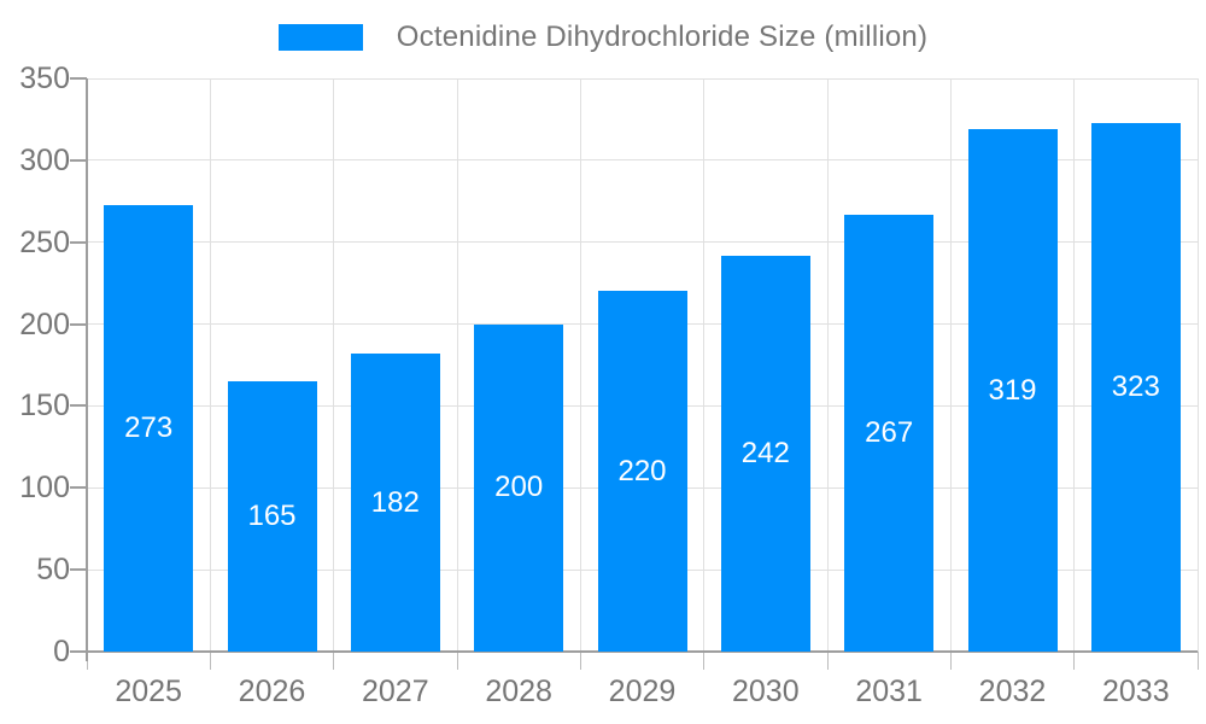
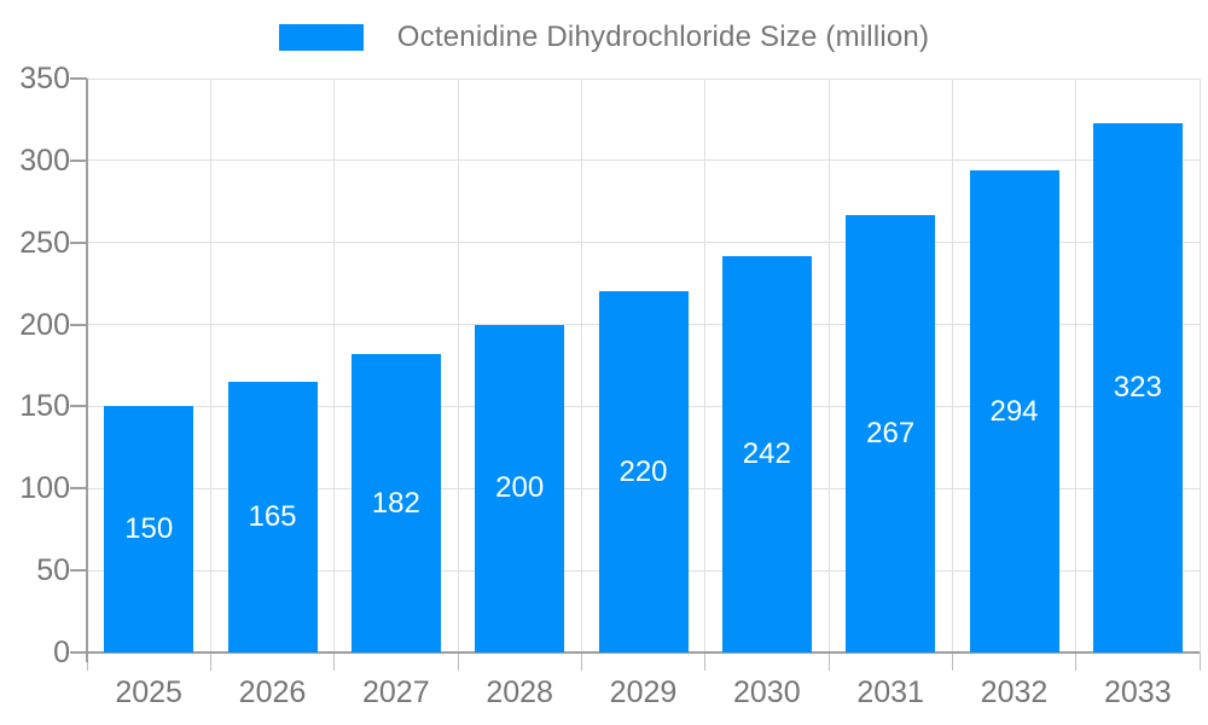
2025: 273 -> 150
2032: 319 -> 294
